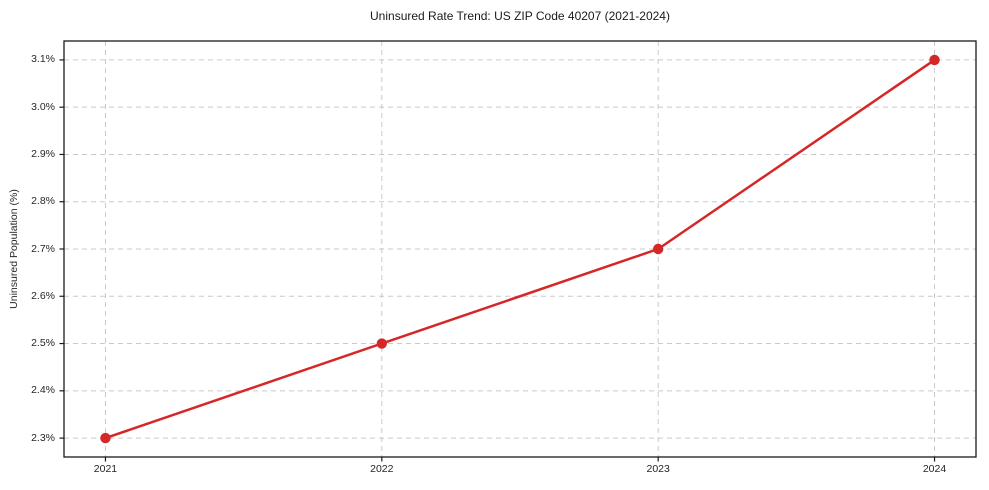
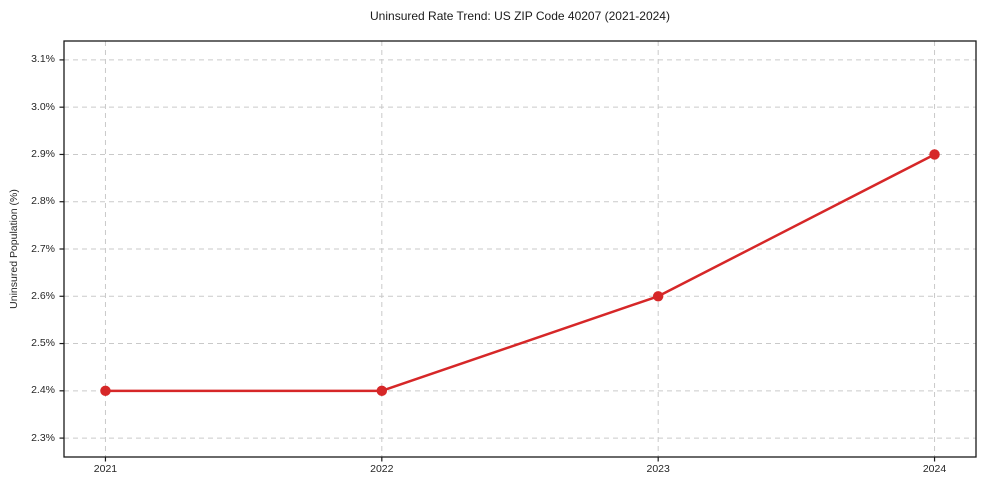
2021: 2.3% -> 2.4%
2022: 2.5% -> 2.4%
2023: 2.7% -> 2.6%
2024: 3.1% -> 2.9%
